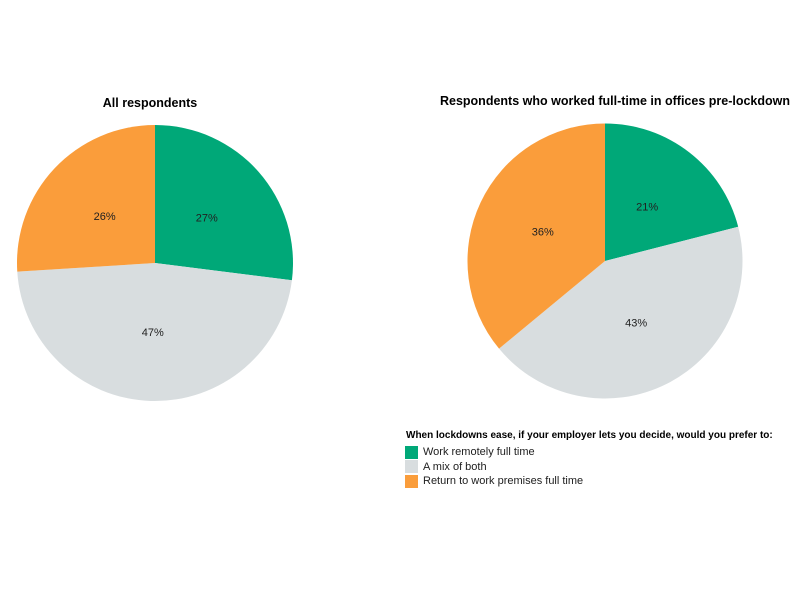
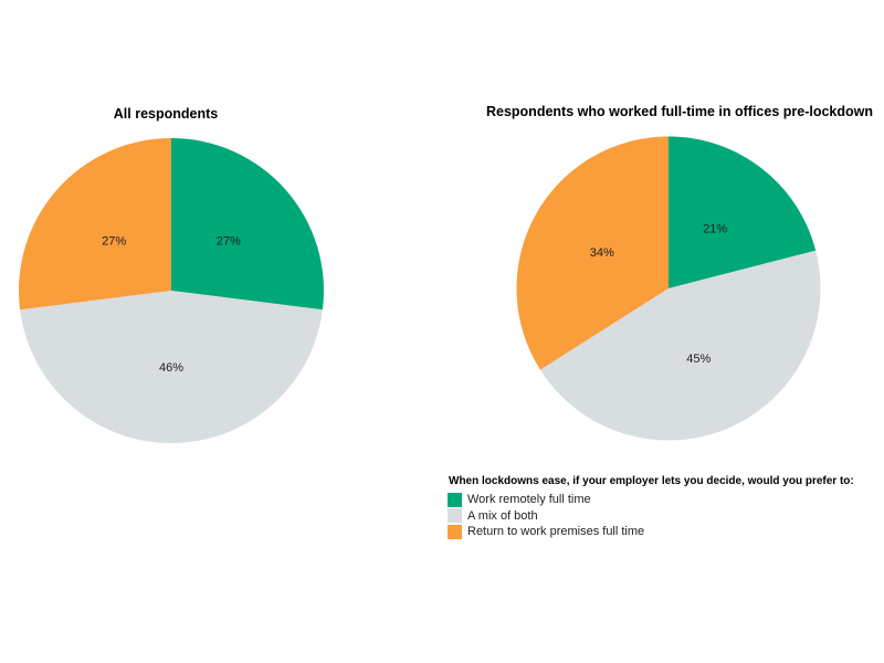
All respondents/A mix of both: 47% -> 46%
All respondents/Return to work premises full time: 26% -> 27%
Respondents who worked full-time in offices pre-lockdown/A mix of both: 43% -> 45%
Respondents who worked full-time in offices pre-lockdown/Return to work premises full time: 36% -> 34%
